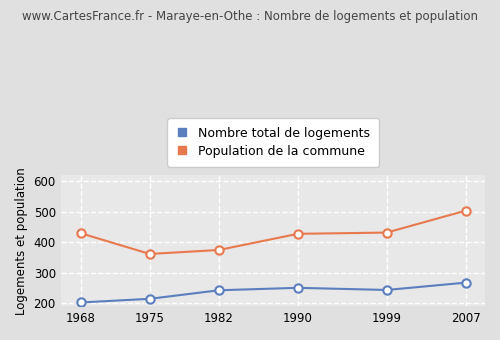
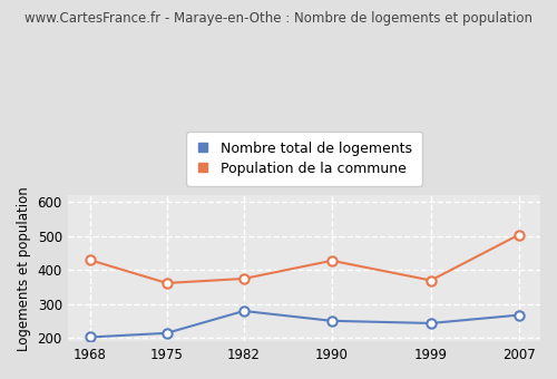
Nombre total de logements/1982: 243 -> 280
Population de la commune/1999: 432 -> 370
